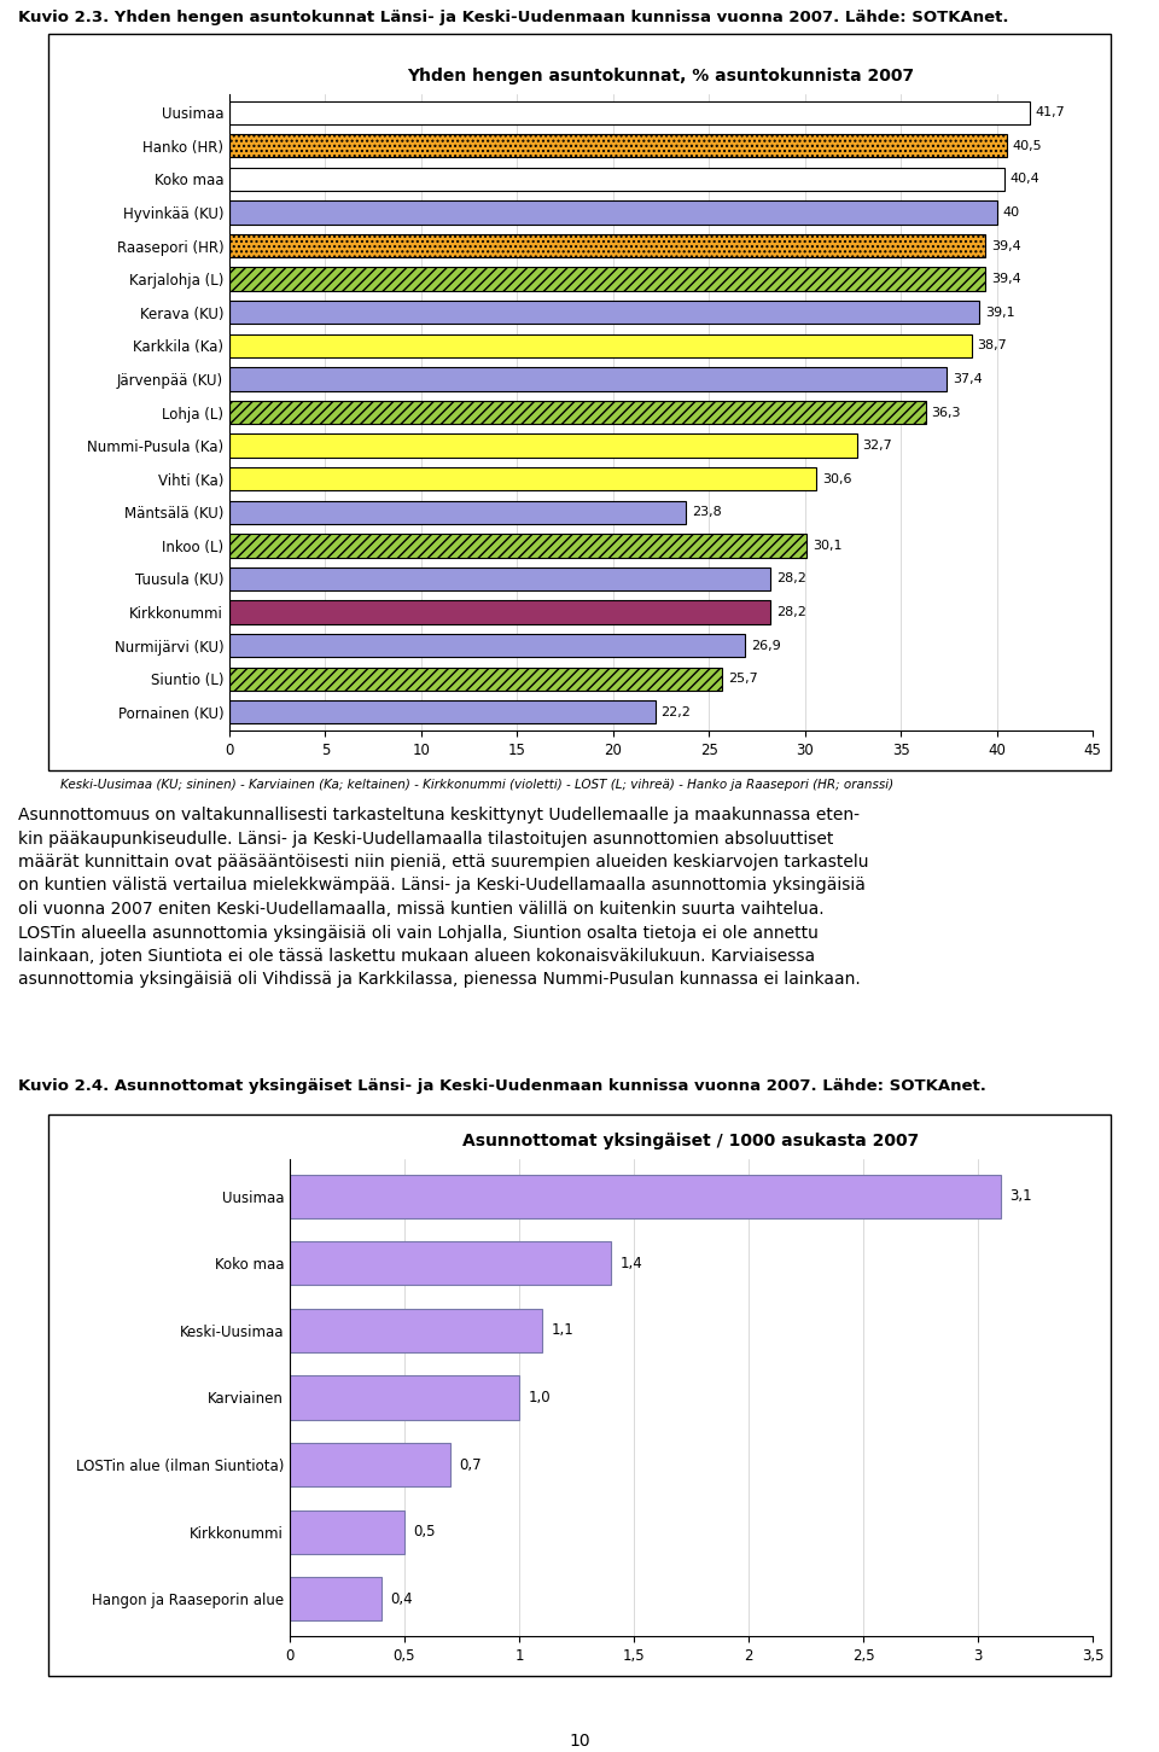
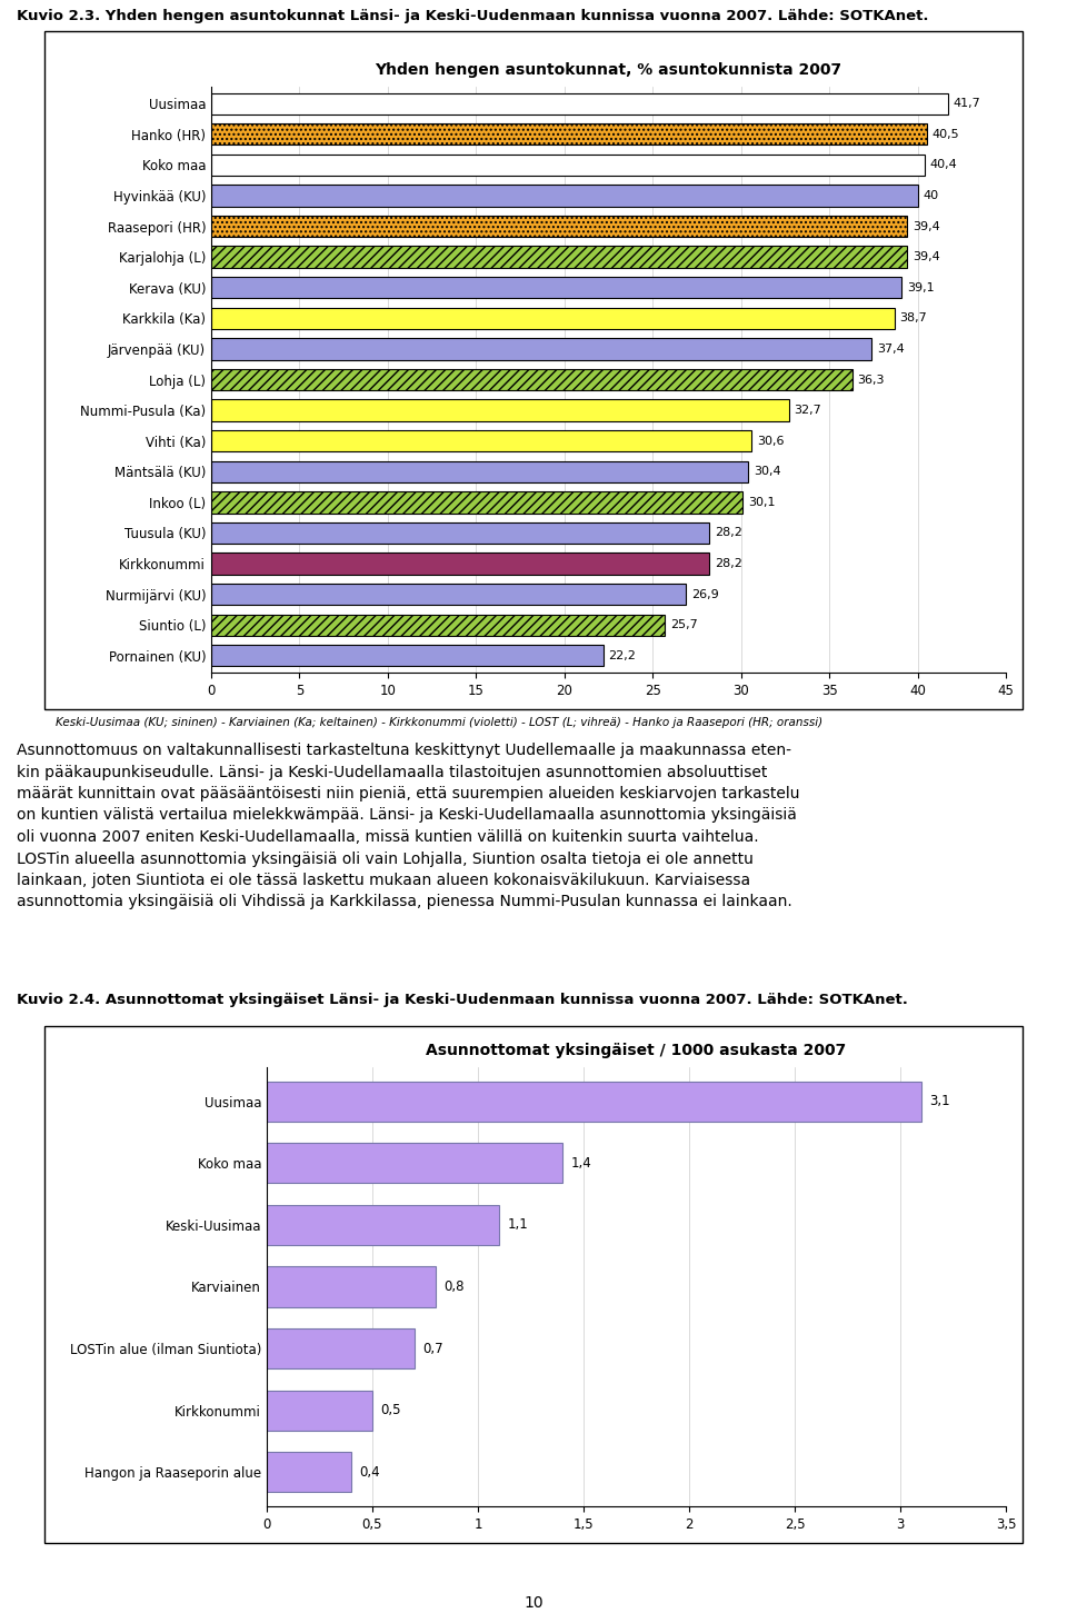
Yhden hengen asuntokunnat, % asuntokunnista 2007/Mäntsälä (KU): 23,8 -> 30,4
Asunnottomat yksingäiset / 1000 asukasta 2007/Karviainen: 1,0 -> 0,8
